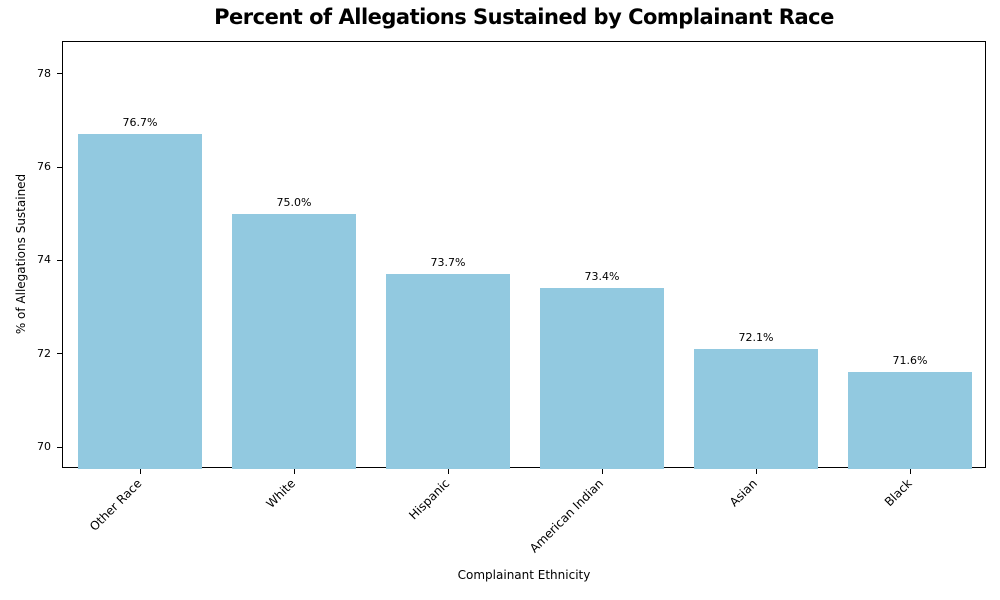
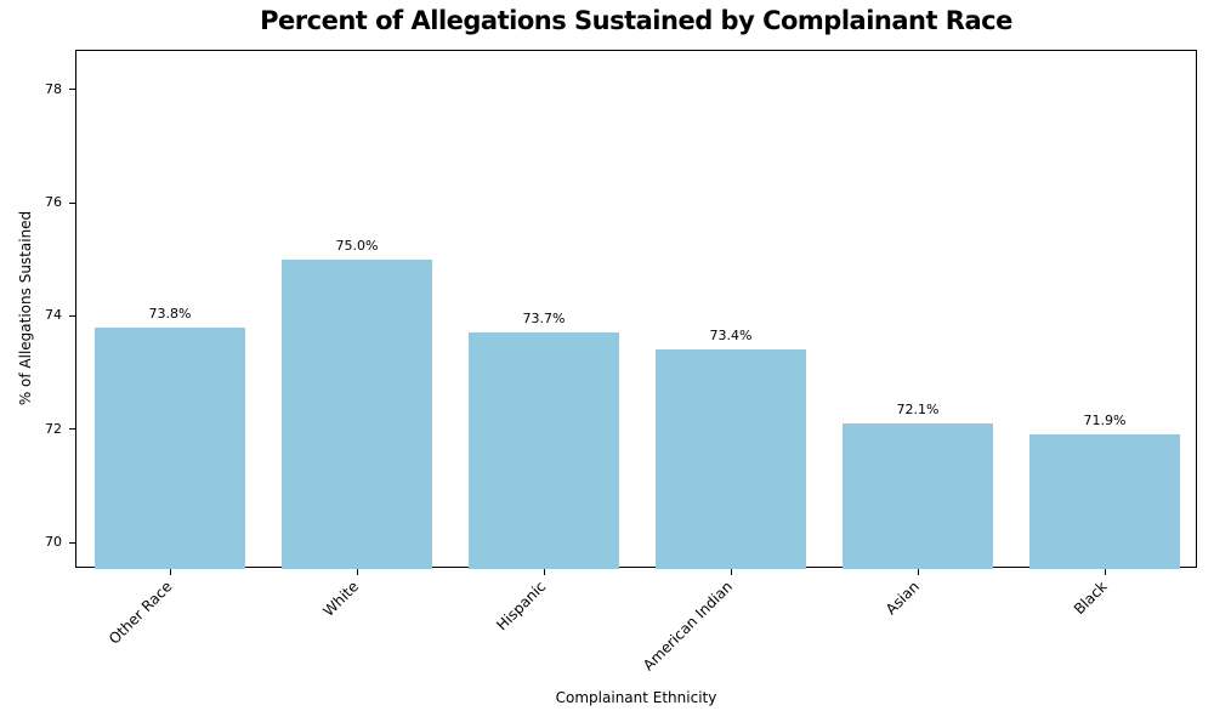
Other Race: 76.7% -> 73.8%
Black: 71.6% -> 71.9%
